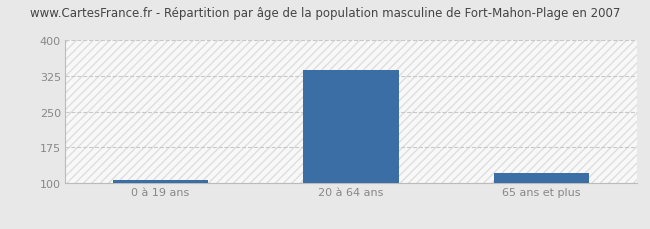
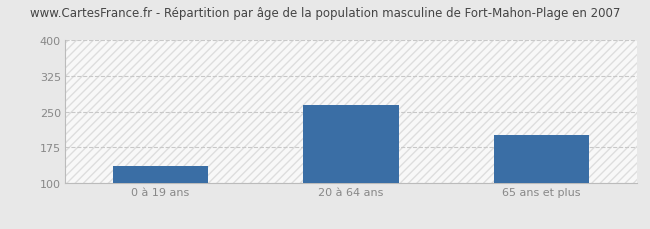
0 à 19 ans: 107 -> 135
20 à 64 ans: 337 -> 265
65 ans et plus: 120 -> 200
